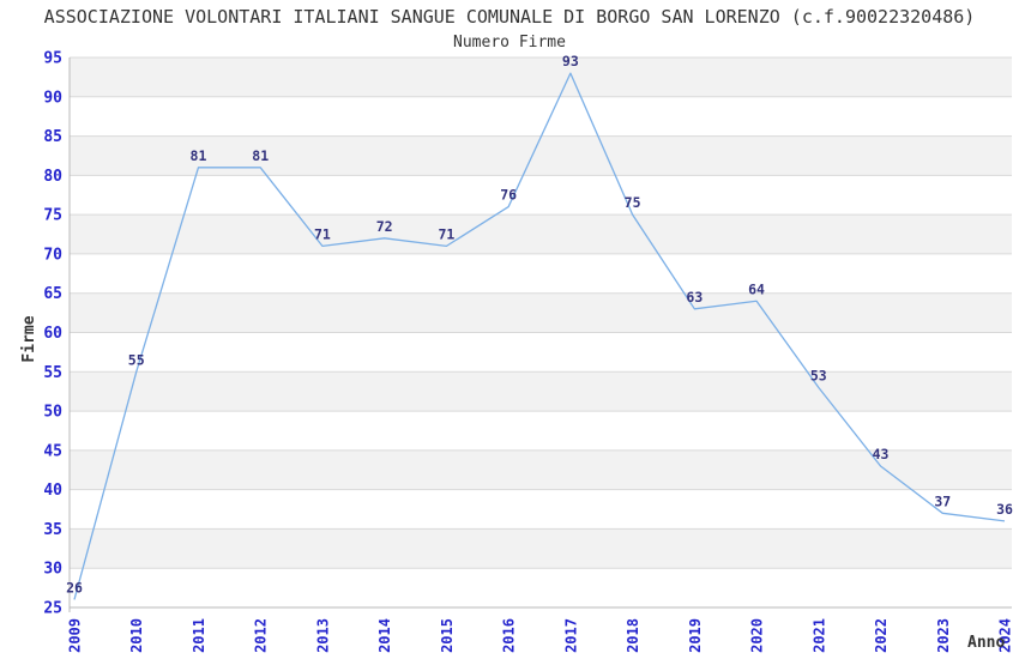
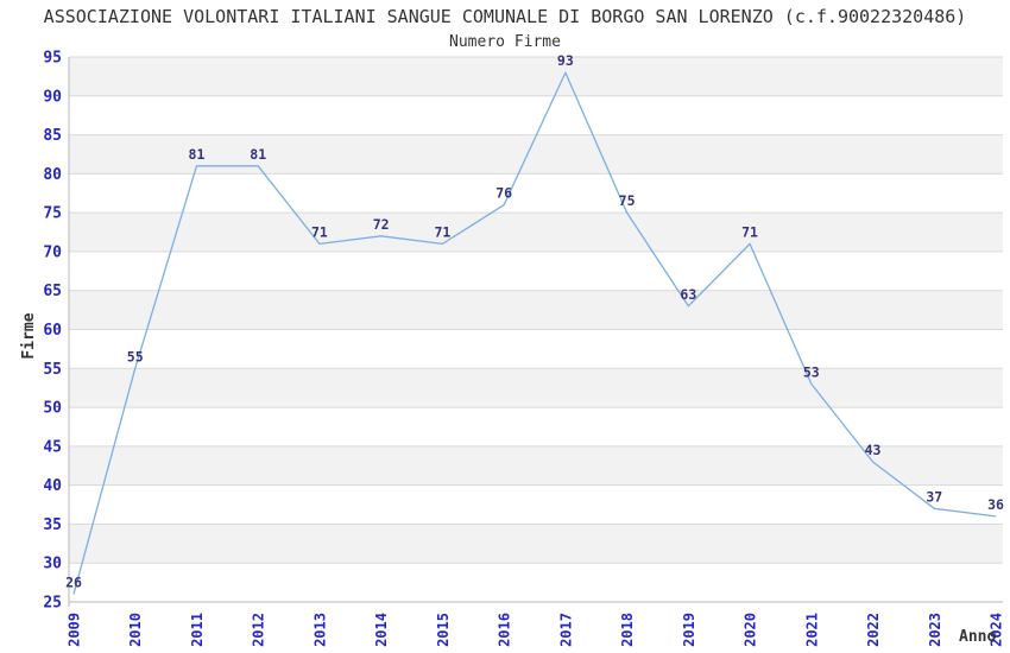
2020: 64 -> 71
